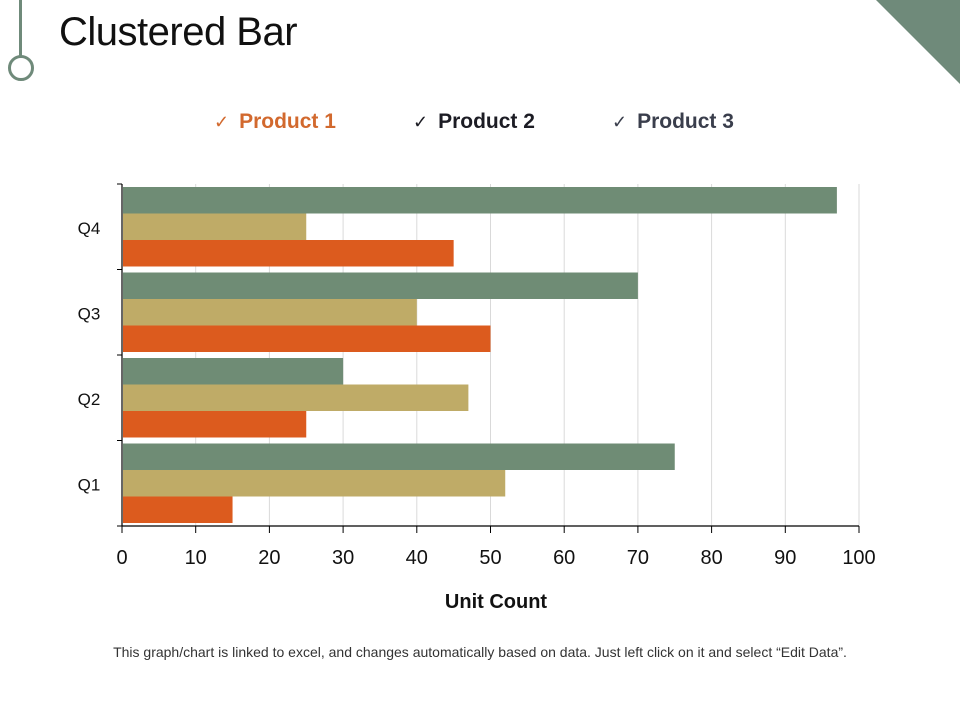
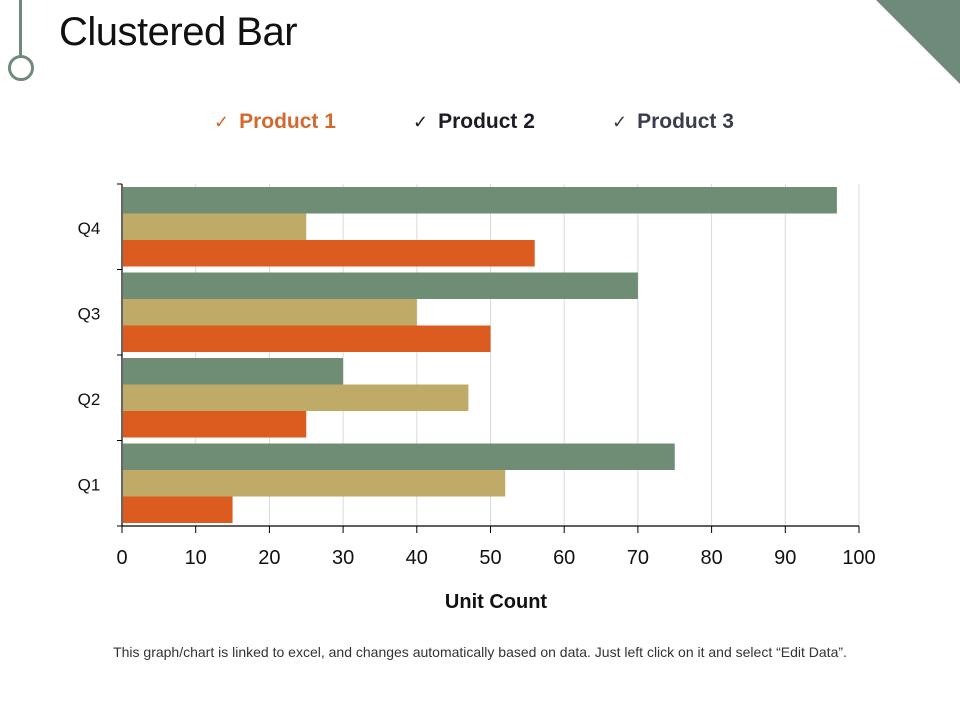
Product 1/Q4: 45 -> 56
